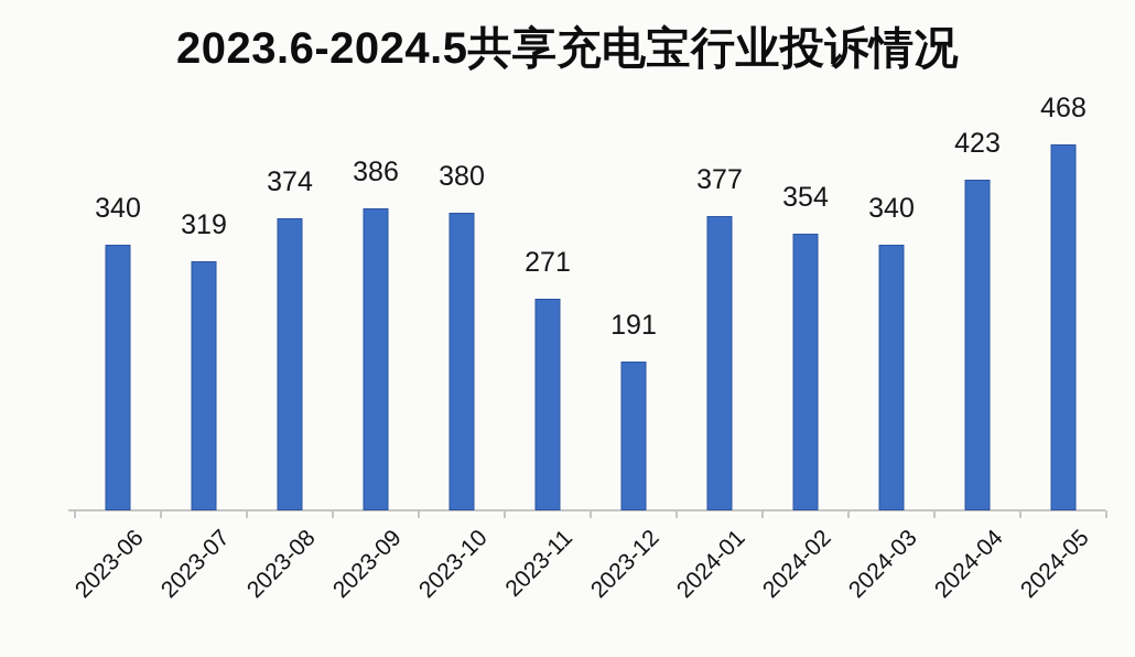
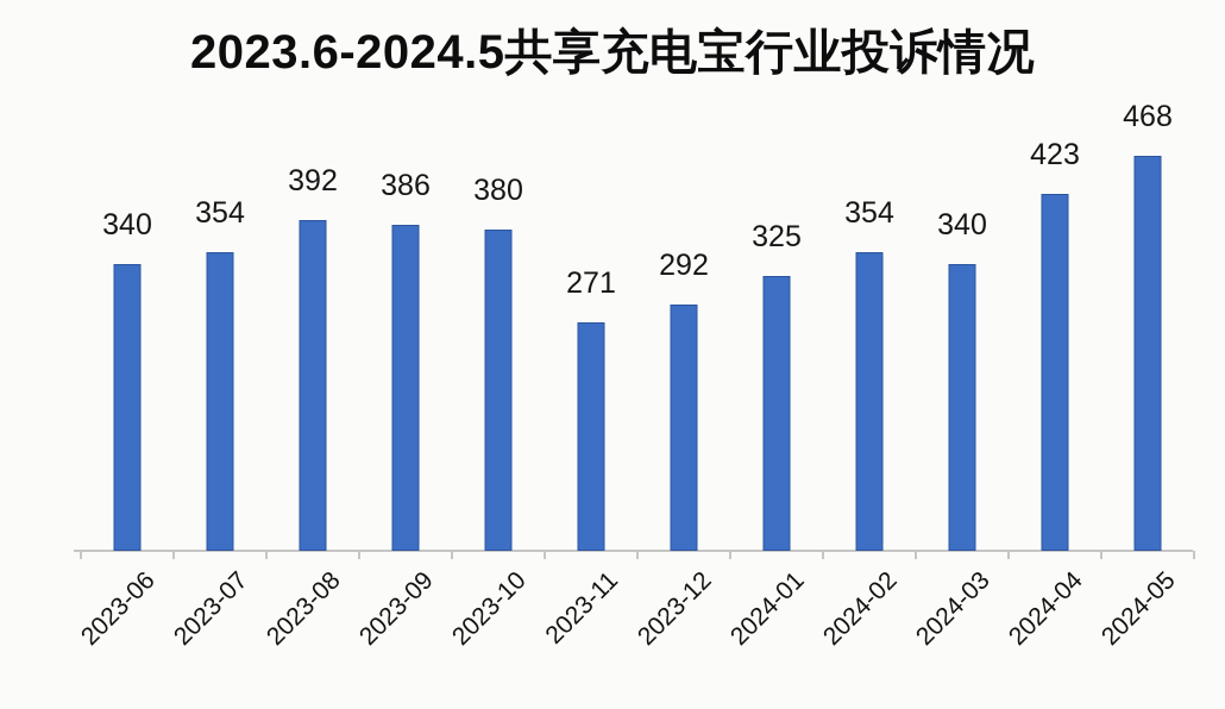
2023-07: 319 -> 354
2023-08: 374 -> 392
2023-12: 191 -> 292
2024-01: 377 -> 325
